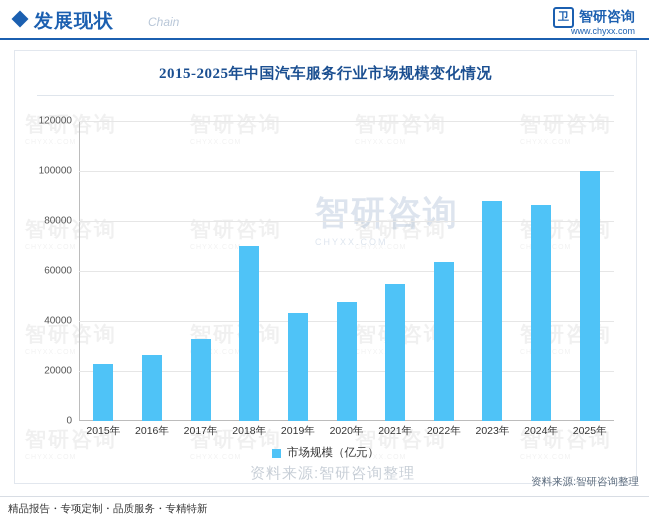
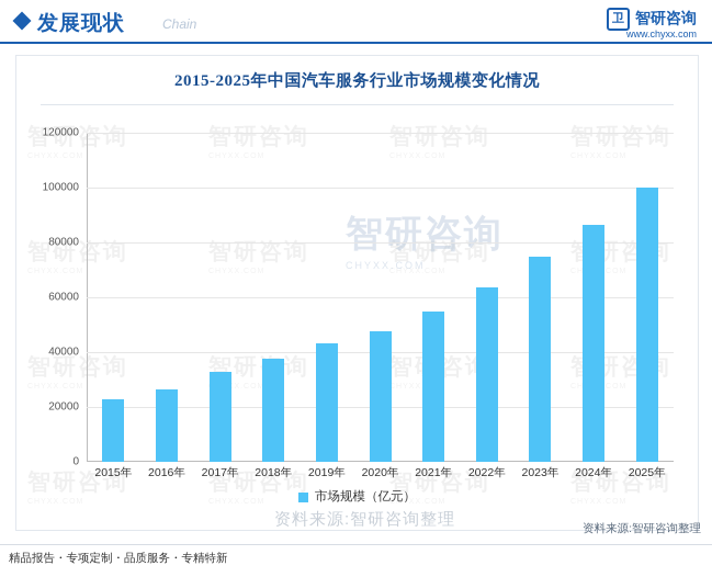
2018年: 70000 -> 38000
2023年: 88000 -> 75000
